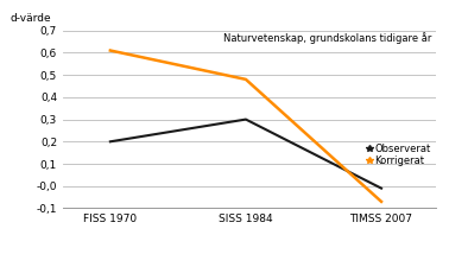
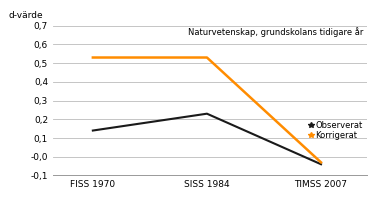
Observerat/FISS 1970: 0,20 -> 0,14
Korrigerat/FISS 1970: 0,61 -> 0,53
Observerat/SISS 1984: 0,30 -> 0,23
Korrigerat/SISS 1984: 0,48 -> 0,53
Observerat/TIMSS 2007: -0,01 -> -0,04
Korrigerat/TIMSS 2007: -0,07 -> -0,03
